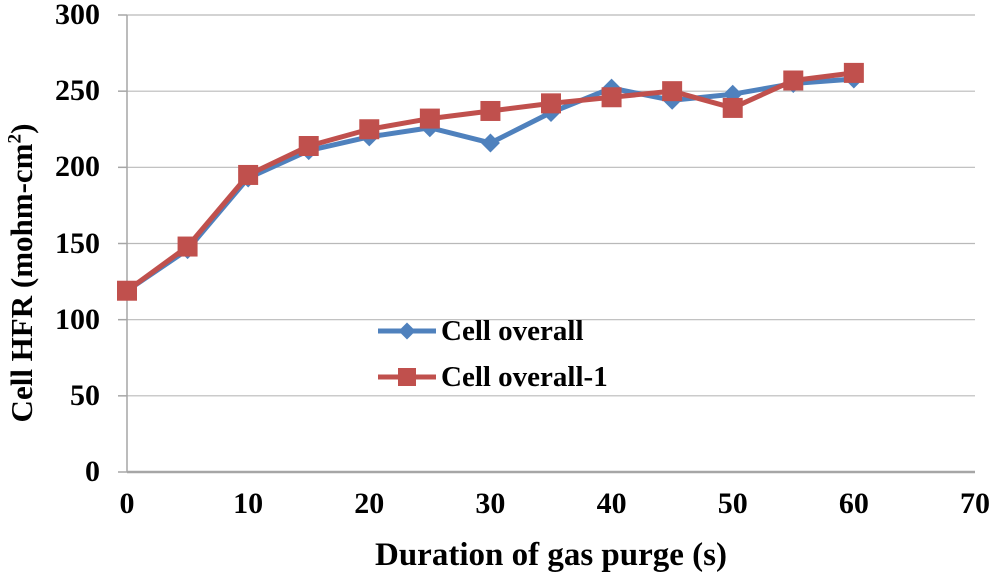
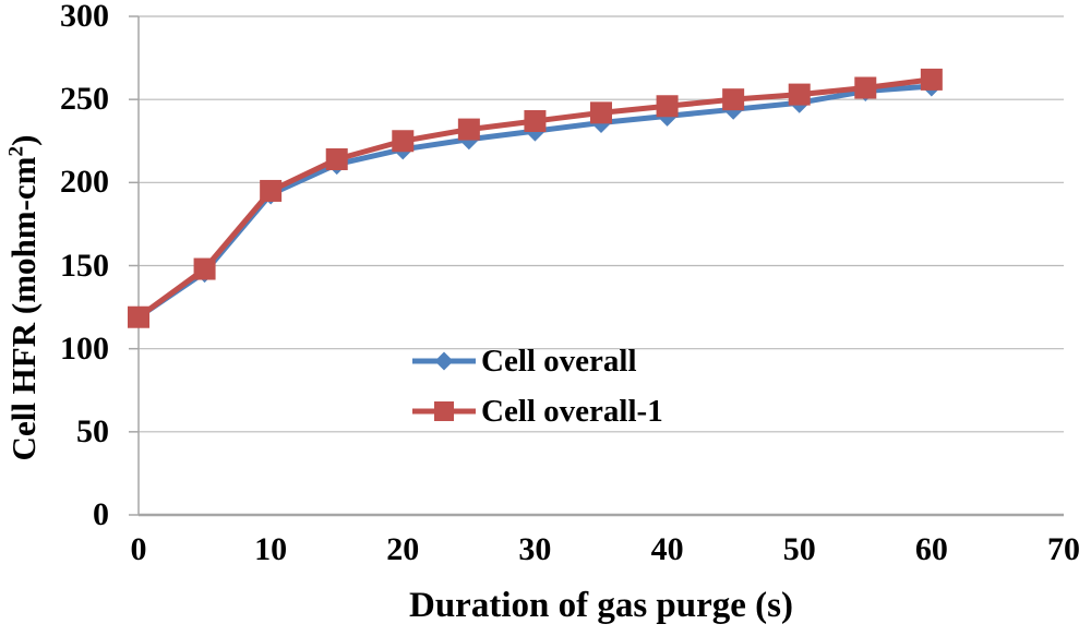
Cell overall/30: 216 -> 231
Cell overall/40: 252 -> 240
Cell overall-1/50: 239 -> 253
